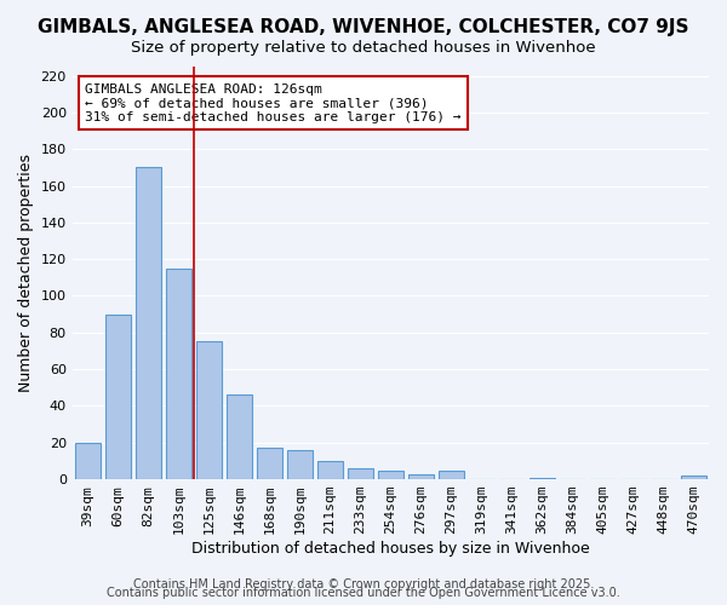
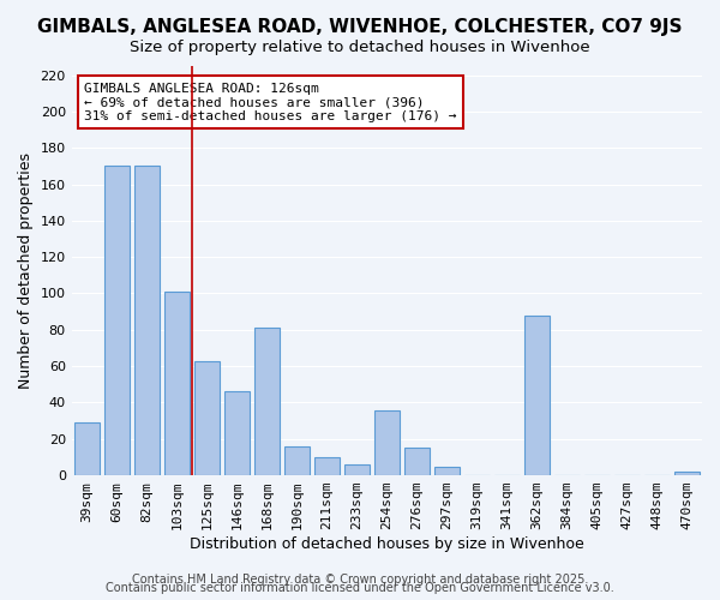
39sqm: 20 -> 29
60sqm: 90 -> 170
103sqm: 115 -> 101
125sqm: 75 -> 63
168sqm: 17 -> 81
254sqm: 5 -> 36
276sqm: 3 -> 15
362sqm: 1 -> 88
